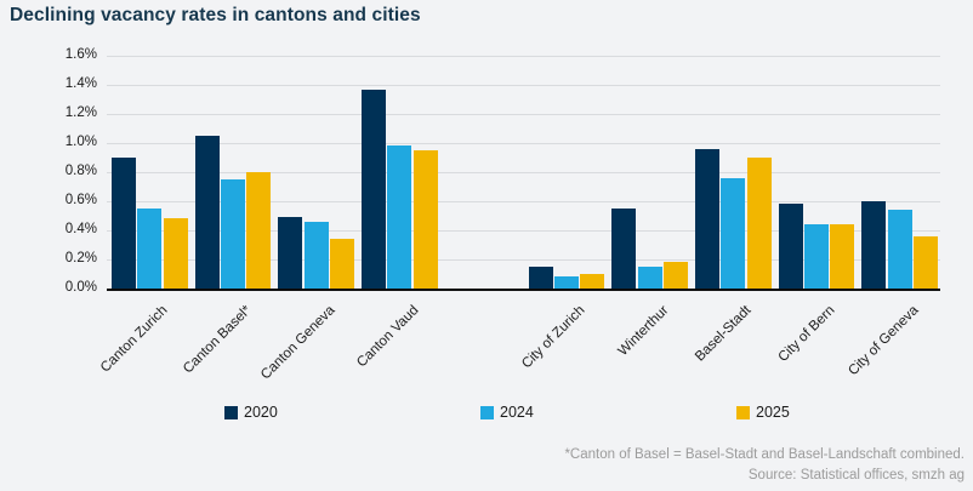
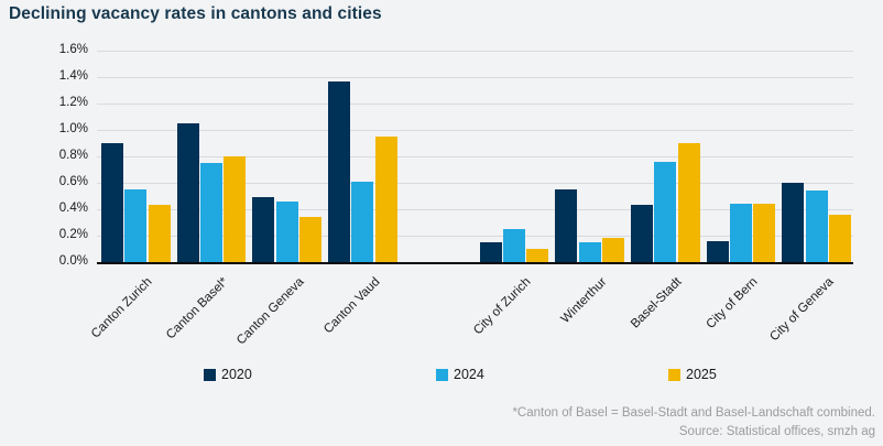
2025/Canton Zurich: 0.48% -> 0.43%
2024/Canton Vaud: 0.98% -> 0.61%
2024/City of Zurich: 0.08% -> 0.25%
2020/Basel-Stadt: 0.96% -> 0.43%
2020/City of Bern: 0.58% -> 0.16%
